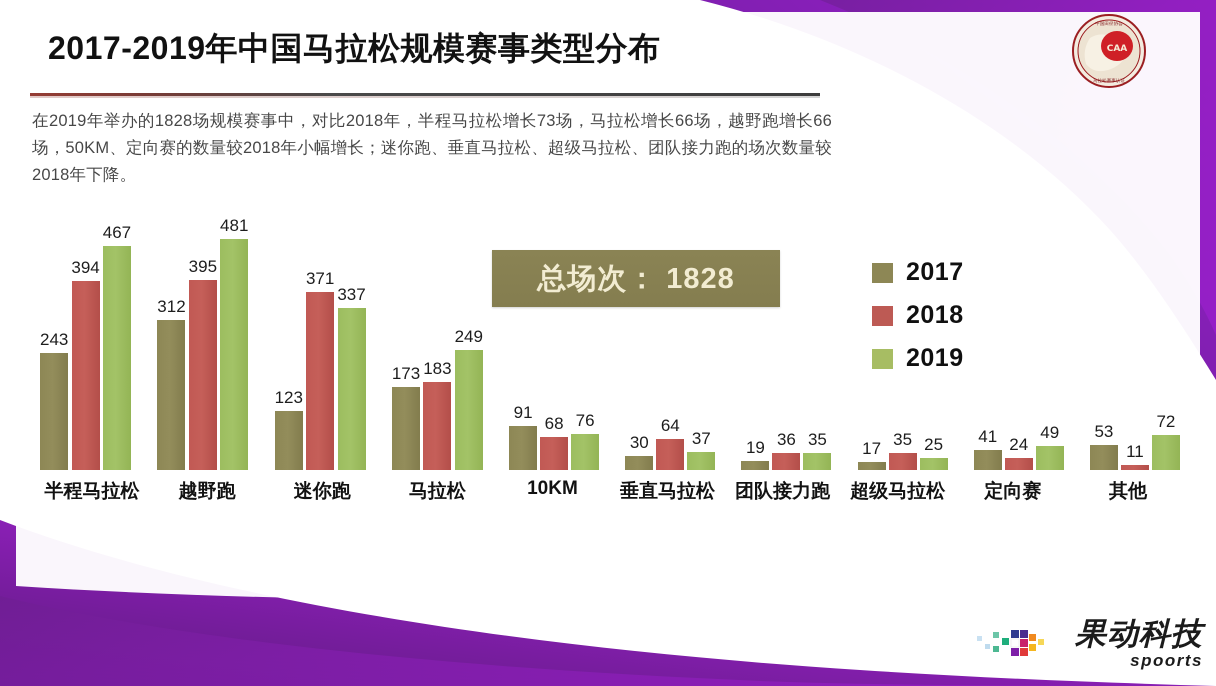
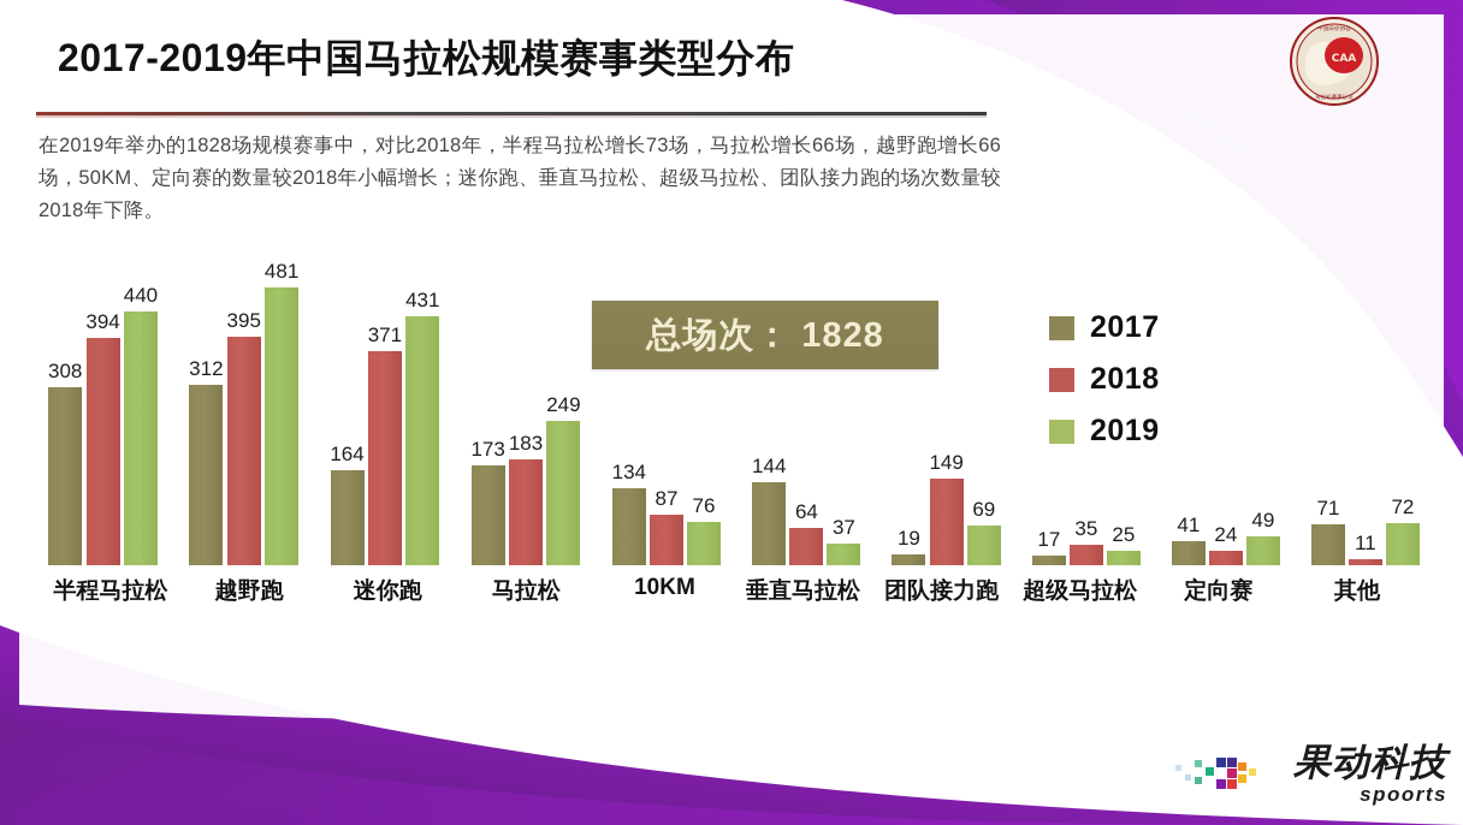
2017/半程马拉松: 243 -> 308
2019/半程马拉松: 467 -> 440
2017/迷你跑: 123 -> 164
2019/迷你跑: 337 -> 431
2017/10KM: 91 -> 134
2018/10KM: 68 -> 87
2017/垂直马拉松: 30 -> 144
2018/团队接力跑: 36 -> 149
2019/团队接力跑: 35 -> 69
2017/其他: 53 -> 71
